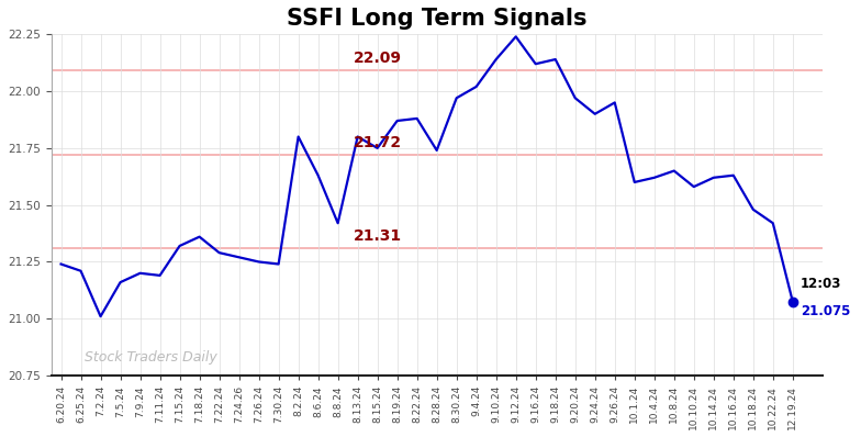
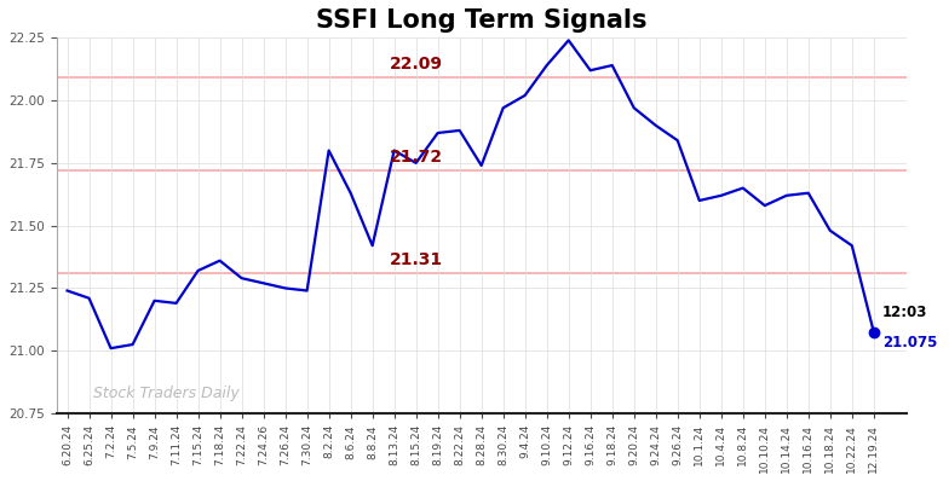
7.5.24: 21.160 -> 21.025
9.26.24: 21.950 -> 21.840
